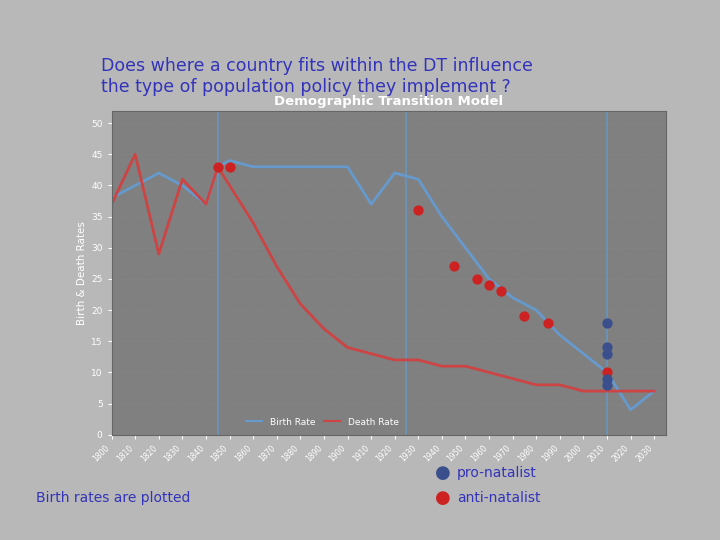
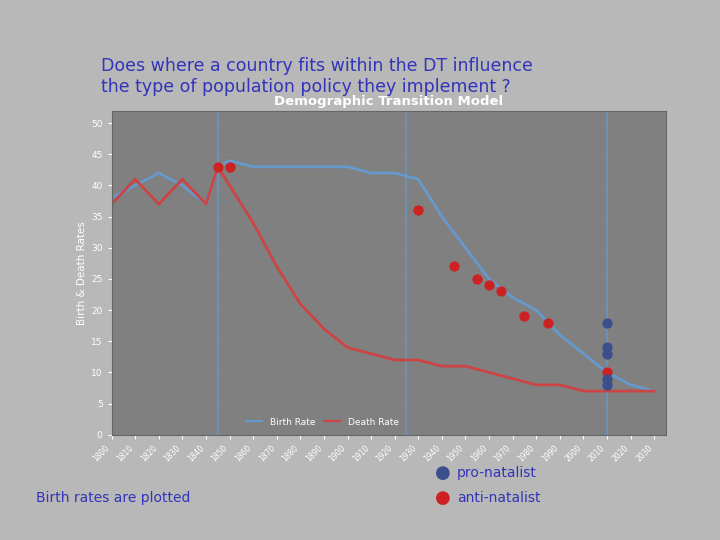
Death Rate/1810: 45 -> 41
Death Rate/1820: 29 -> 37
Birth Rate/1910: 37 -> 42
Birth Rate/2020: 4 -> 8
